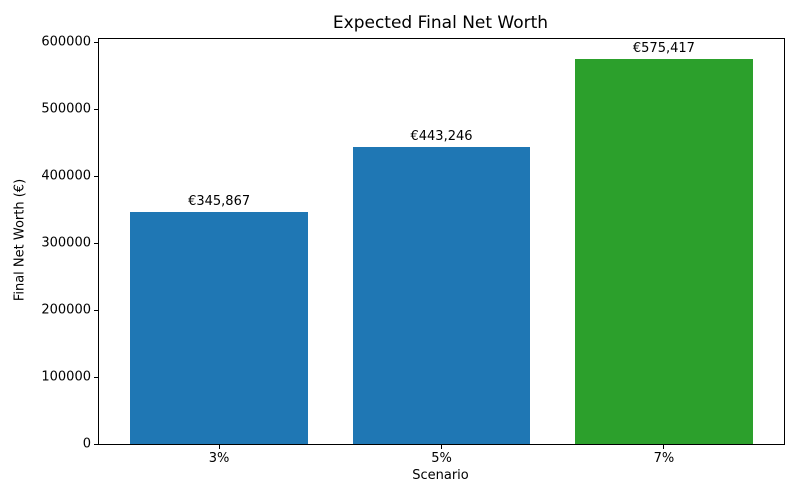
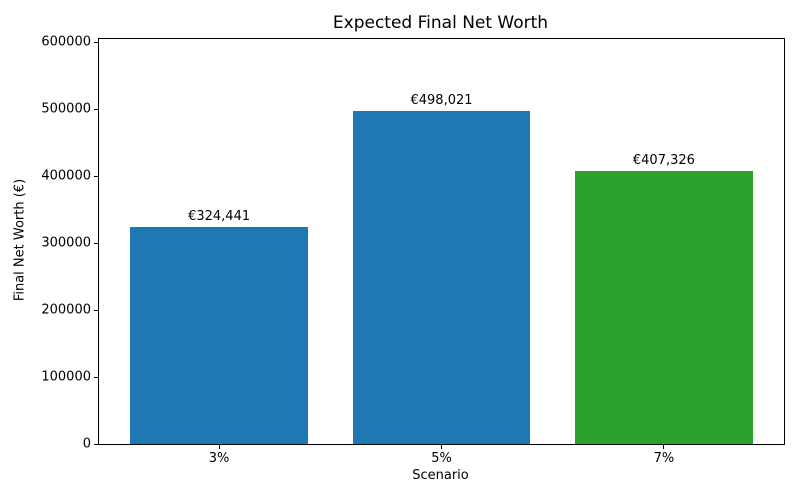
3%: €345,867 -> €324,441
5%: €443,246 -> €498,021
7%: €575,417 -> €407,326
